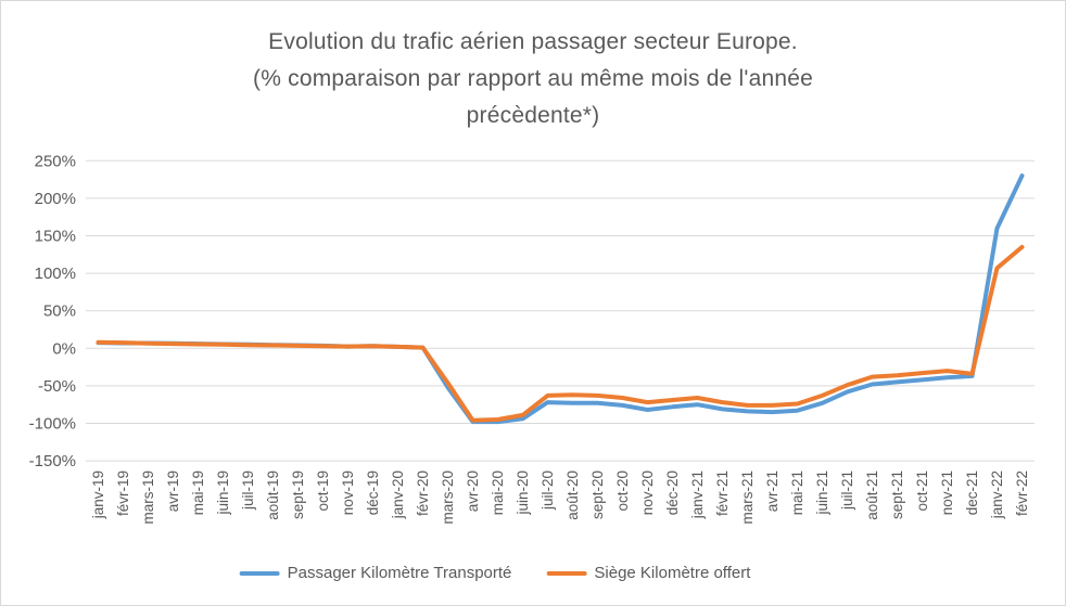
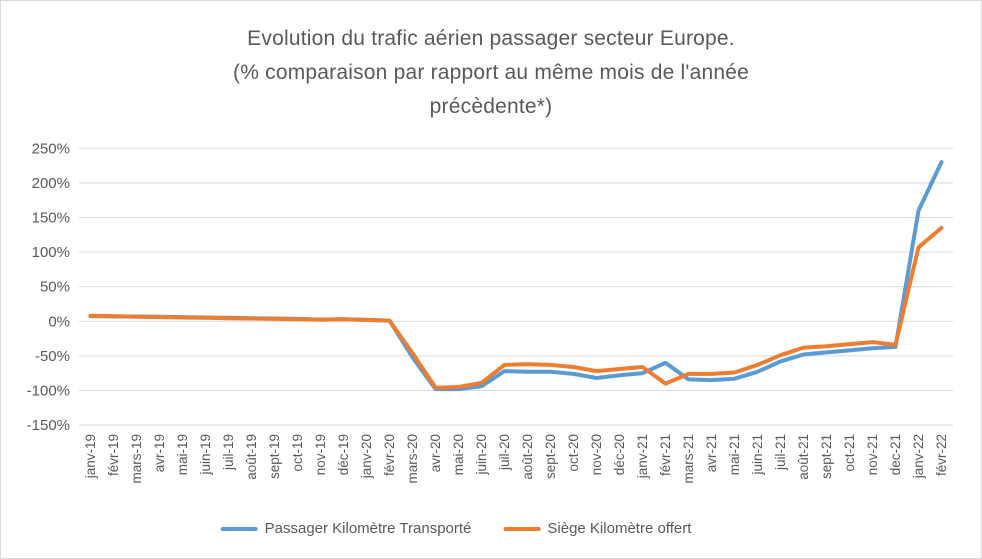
Passager Kilomètre Transporté/févr-21: -80% -> -60%
Siège Kilomètre offert/févr-21: -70% -> -90%
